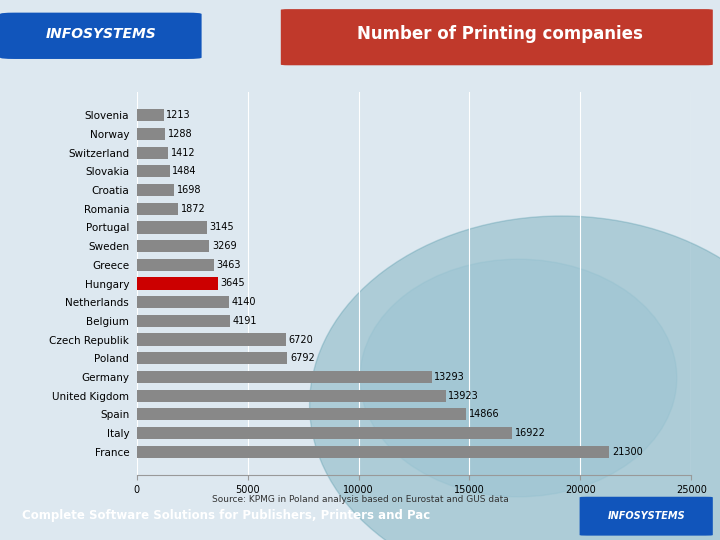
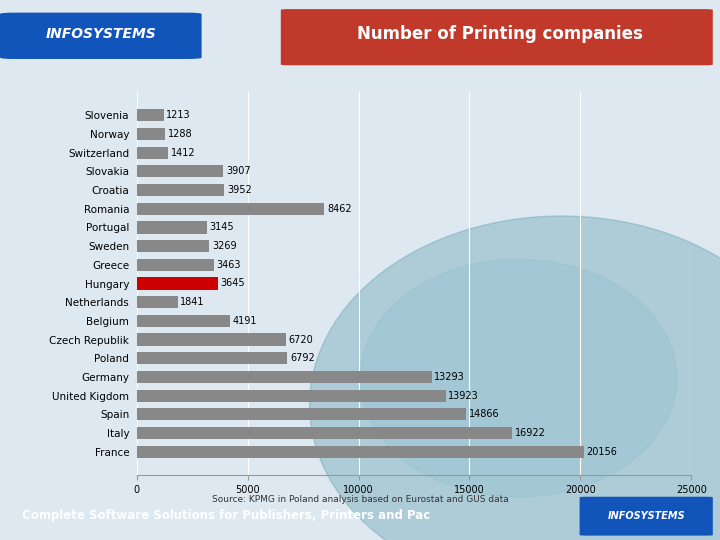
Slovakia: 1484 -> 3907
Croatia: 1698 -> 3952
Romania: 1872 -> 8462
Netherlands: 4140 -> 1841
France: 21300 -> 20156
